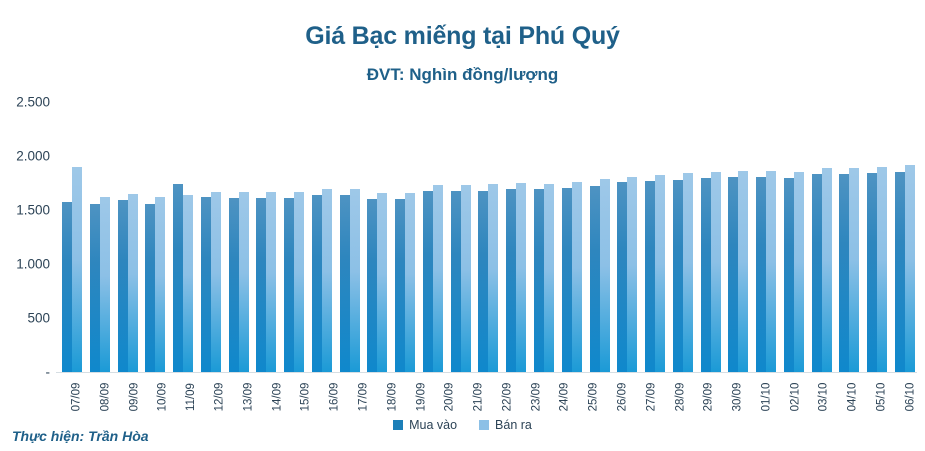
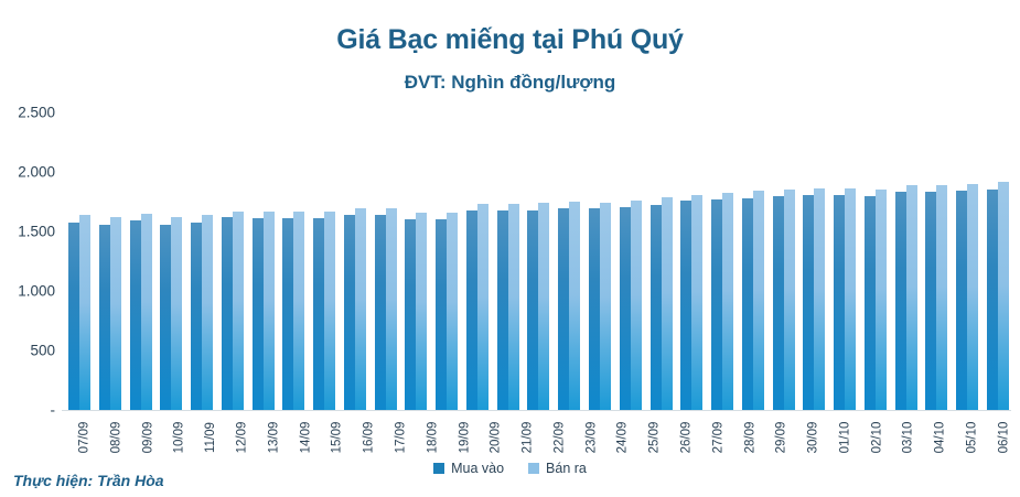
Bán ra/07/09: 1900 -> 1640
Mua vào/11/09: 1740 -> 1580
